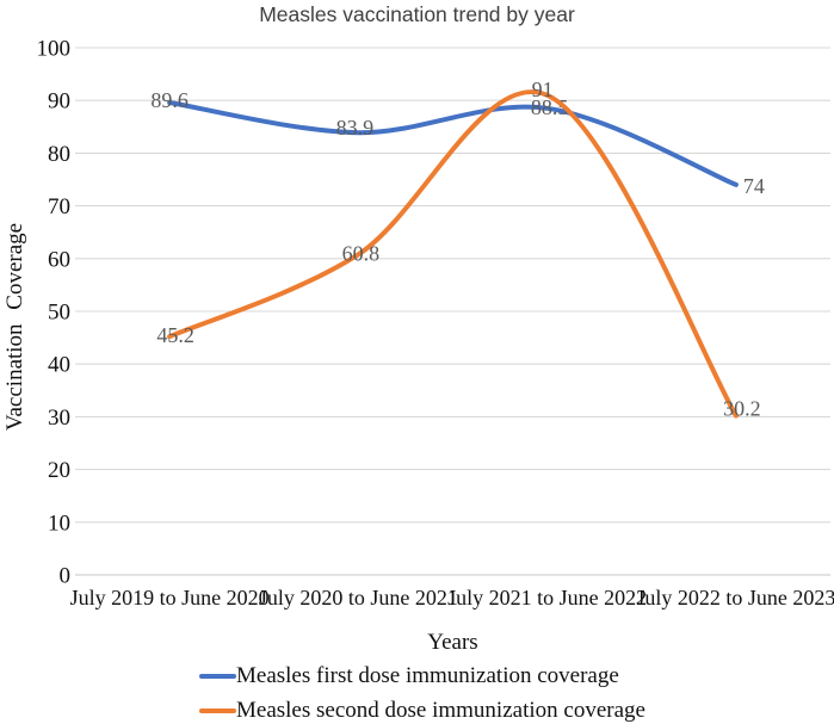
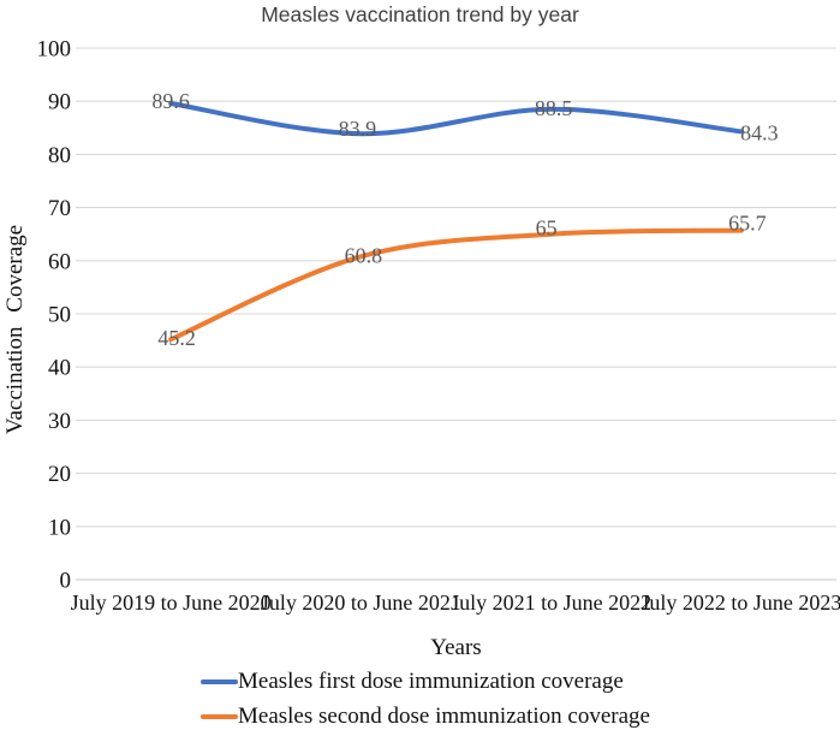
Measles second dose immunization coverage/July 2021 to June 2022: 91 -> 65
Measles first dose immunization coverage/July 2022 to June 2023: 74 -> 84.3
Measles second dose immunization coverage/July 2022 to June 2023: 30.2 -> 65.7
